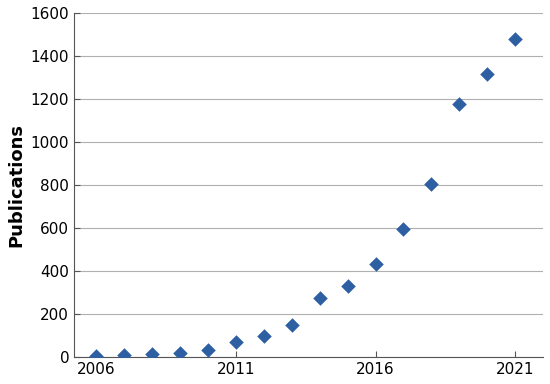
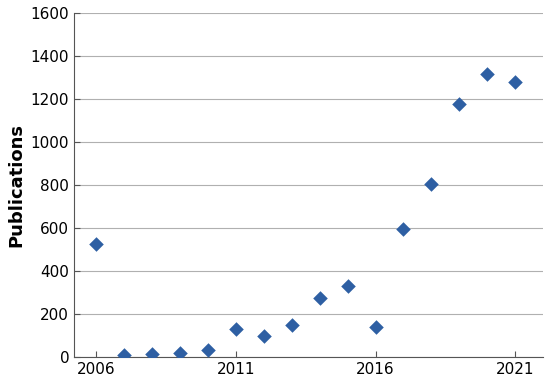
2006: 5 -> 525
2011: 70 -> 130
2016: 435 -> 140
2021: 1480 -> 1280
